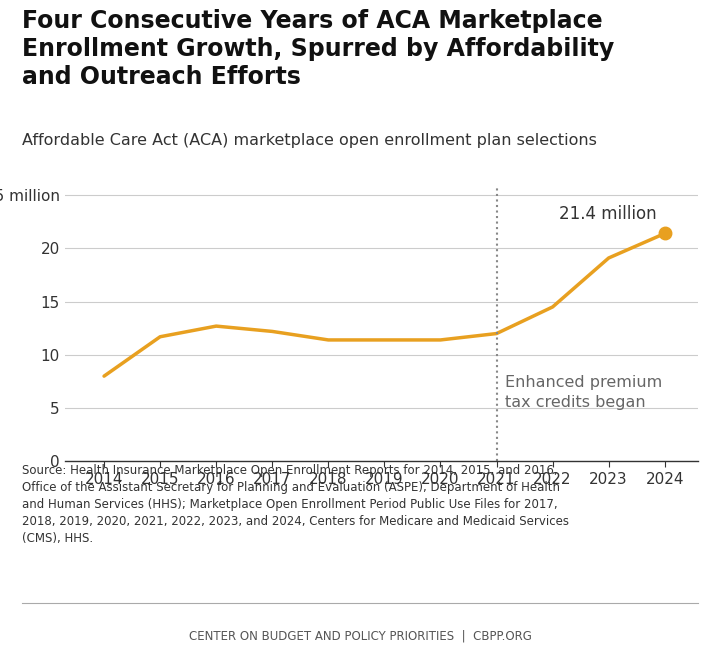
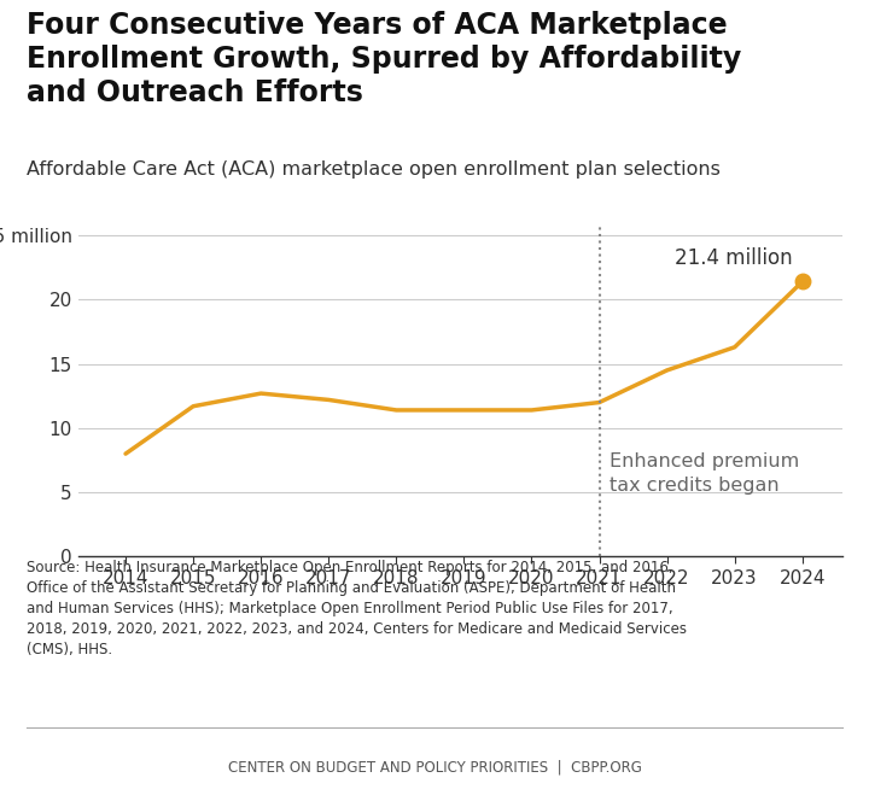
2023: 19.1 -> 16.3
